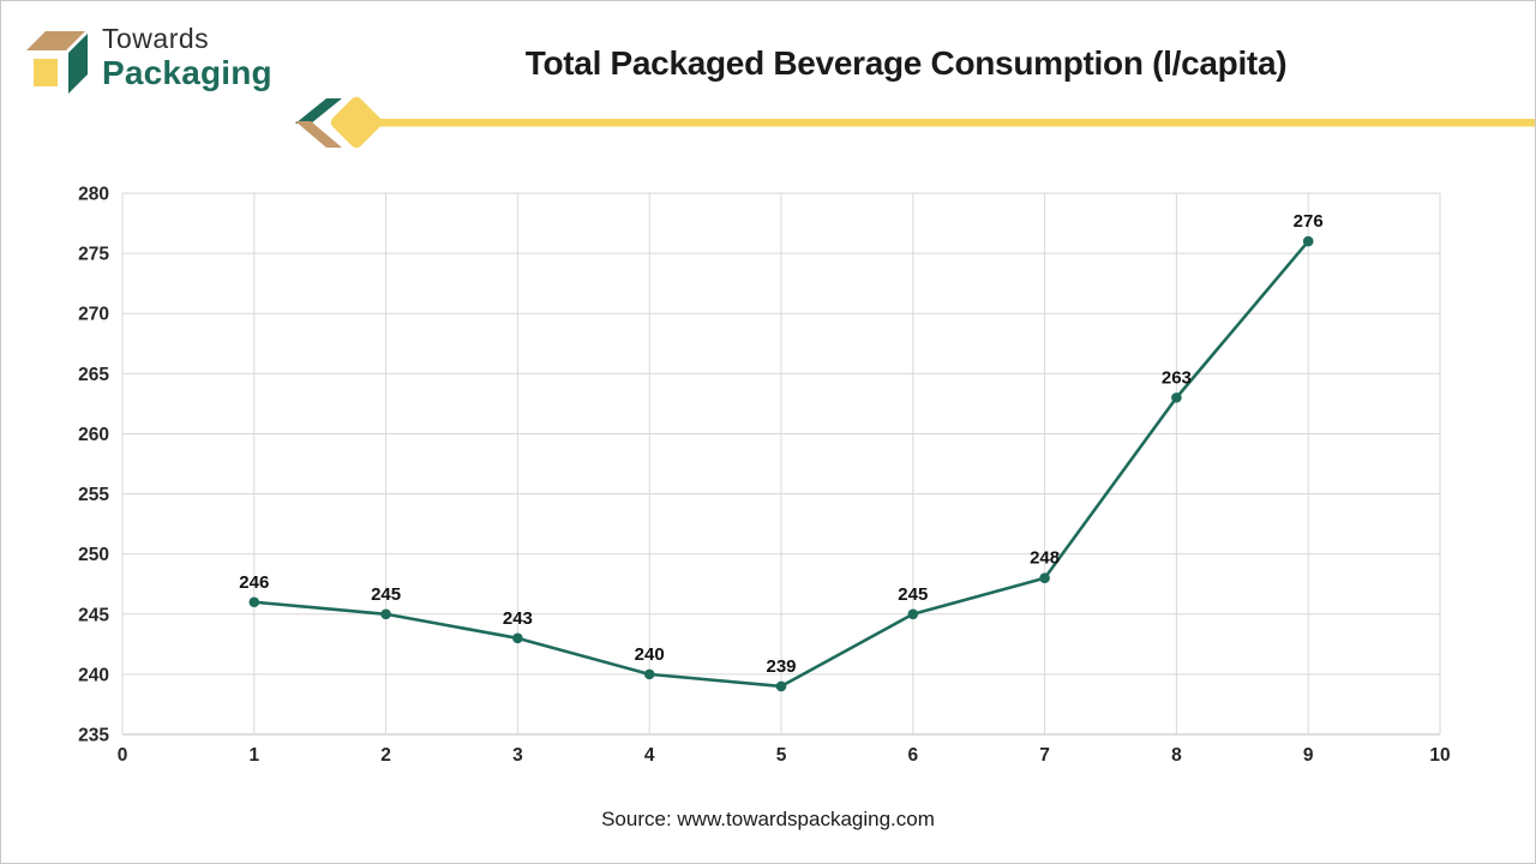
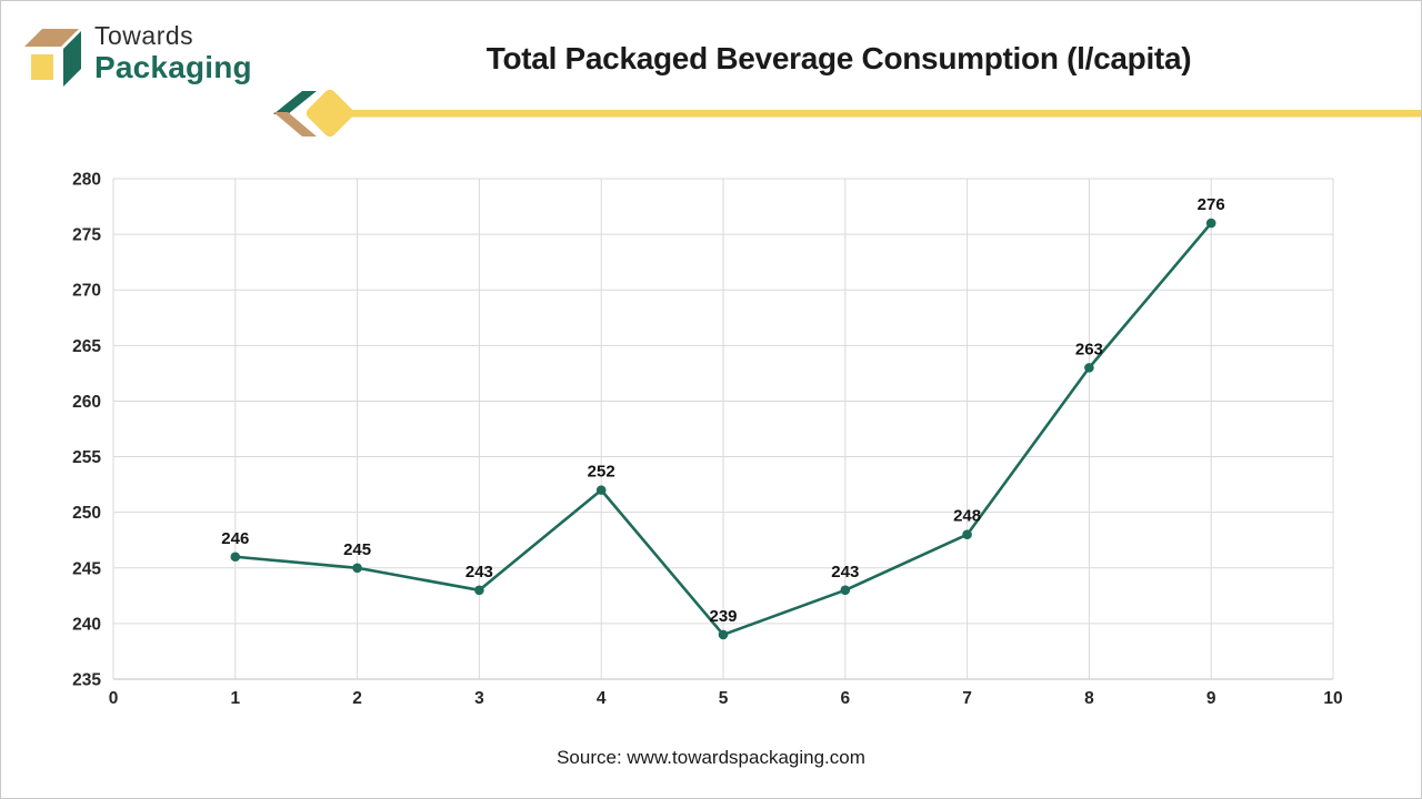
4: 240 -> 252
6: 245 -> 243
